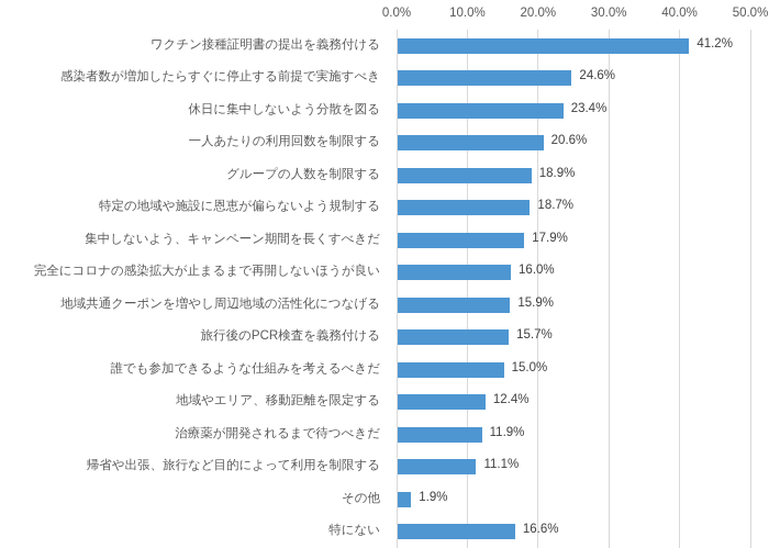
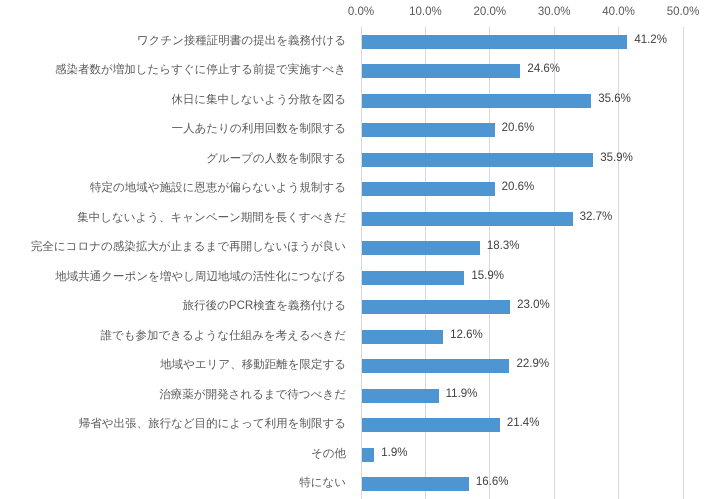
休日に集中しないよう分散を図る: 23.4% -> 35.6%
グループの人数を制限する: 18.9% -> 35.9%
特定の地域や施設に恩恵が偏らないよう規制する: 18.7% -> 20.6%
集中しないよう、キャンペーン期間を長くすべきだ: 17.9% -> 32.7%
完全にコロナの感染拡大が止まるまで再開しないほうが良い: 16.0% -> 18.3%
旅行後のPCR検査を義務付ける: 15.7% -> 23.0%
誰でも参加できるような仕組みを考えるべきだ: 15.0% -> 12.6%
地域やエリア、移動距離を限定する: 12.4% -> 22.9%
帰省や出張、旅行など目的によって利用を制限する: 11.1% -> 21.4%
